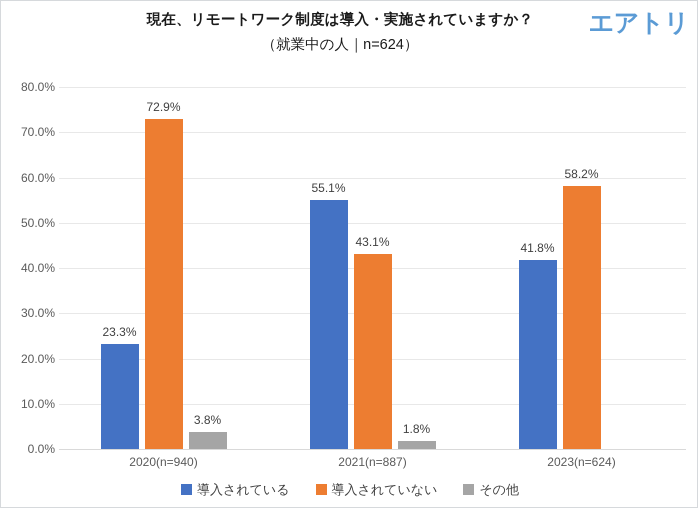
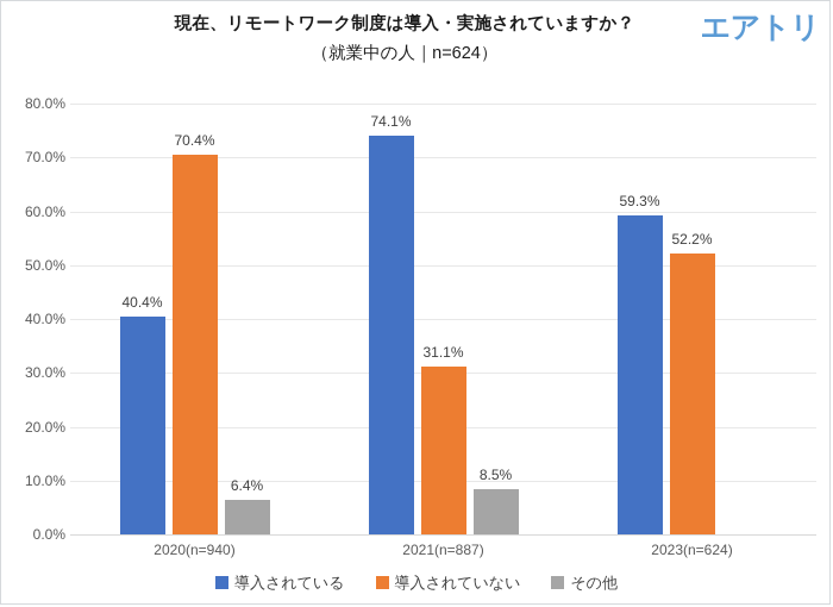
導入されている/2020(n=940): 23.3% -> 40.4%
導入されていない/2020(n=940): 72.9% -> 70.4%
その他/2020(n=940): 3.8% -> 6.4%
導入されている/2021(n=887): 55.1% -> 74.1%
導入されていない/2021(n=887): 43.1% -> 31.1%
その他/2021(n=887): 1.8% -> 8.5%
導入されている/2023(n=624): 41.8% -> 59.3%
導入されていない/2023(n=624): 58.2% -> 52.2%
